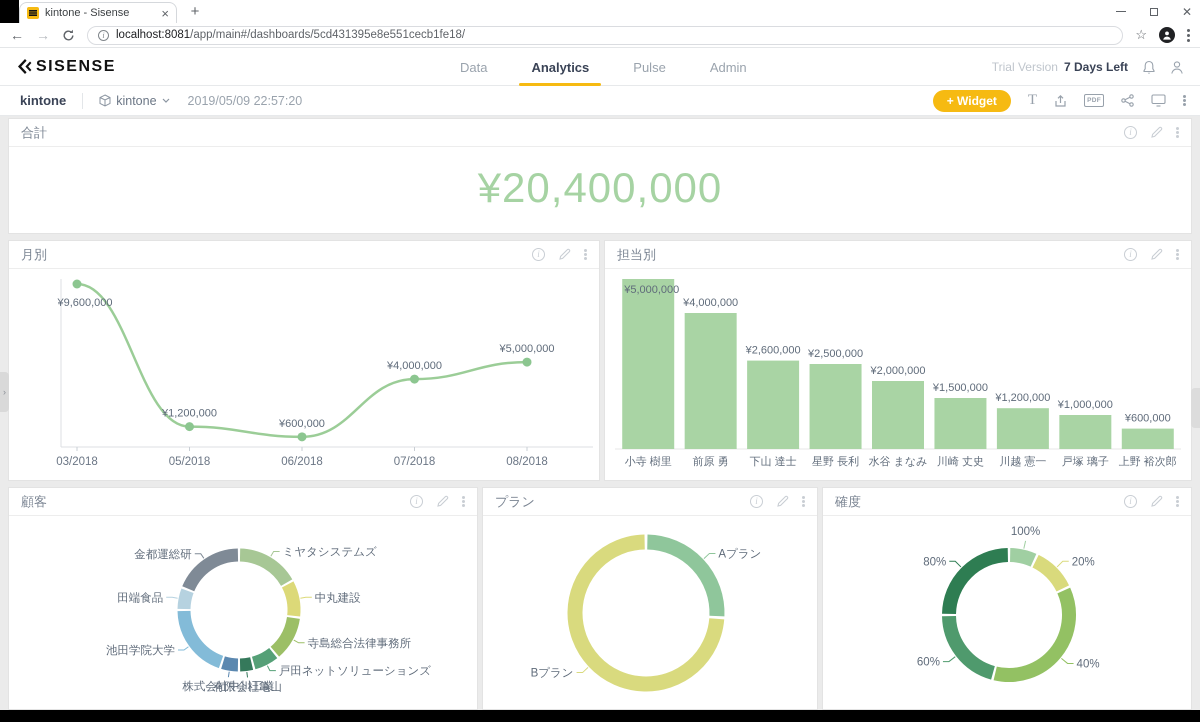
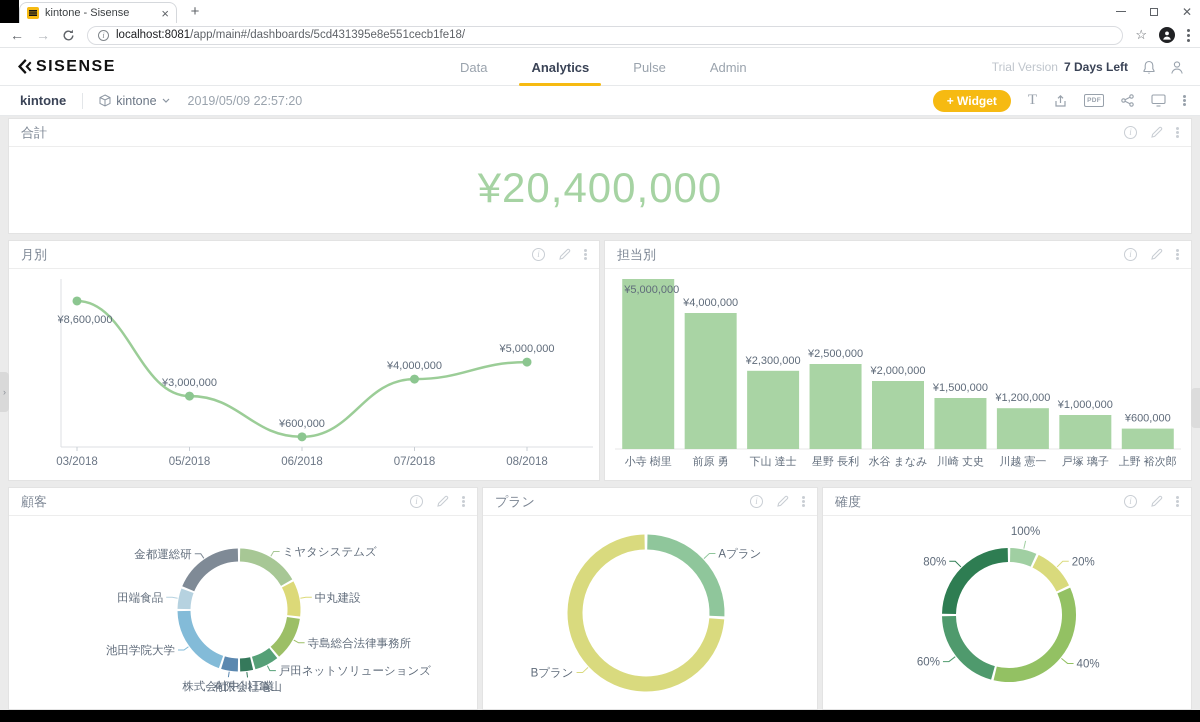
月別/03/2018: ¥9,600,000 -> ¥8,600,000
月別/05/2018: ¥1,200,000 -> ¥3,000,000
担当別/下山 達士: ¥2,600,000 -> ¥2,300,000
